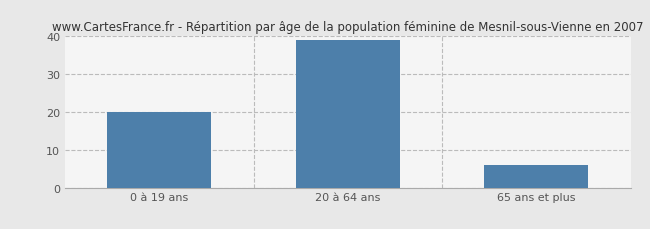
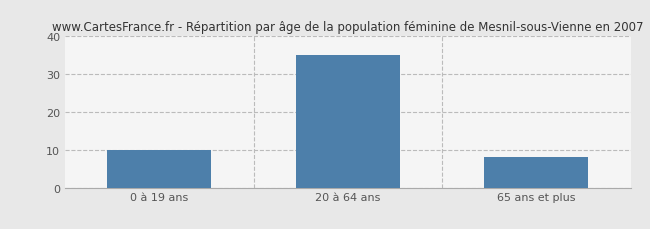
0 à 19 ans: 20 -> 10
20 à 64 ans: 39 -> 35
65 ans et plus: 6 -> 8
